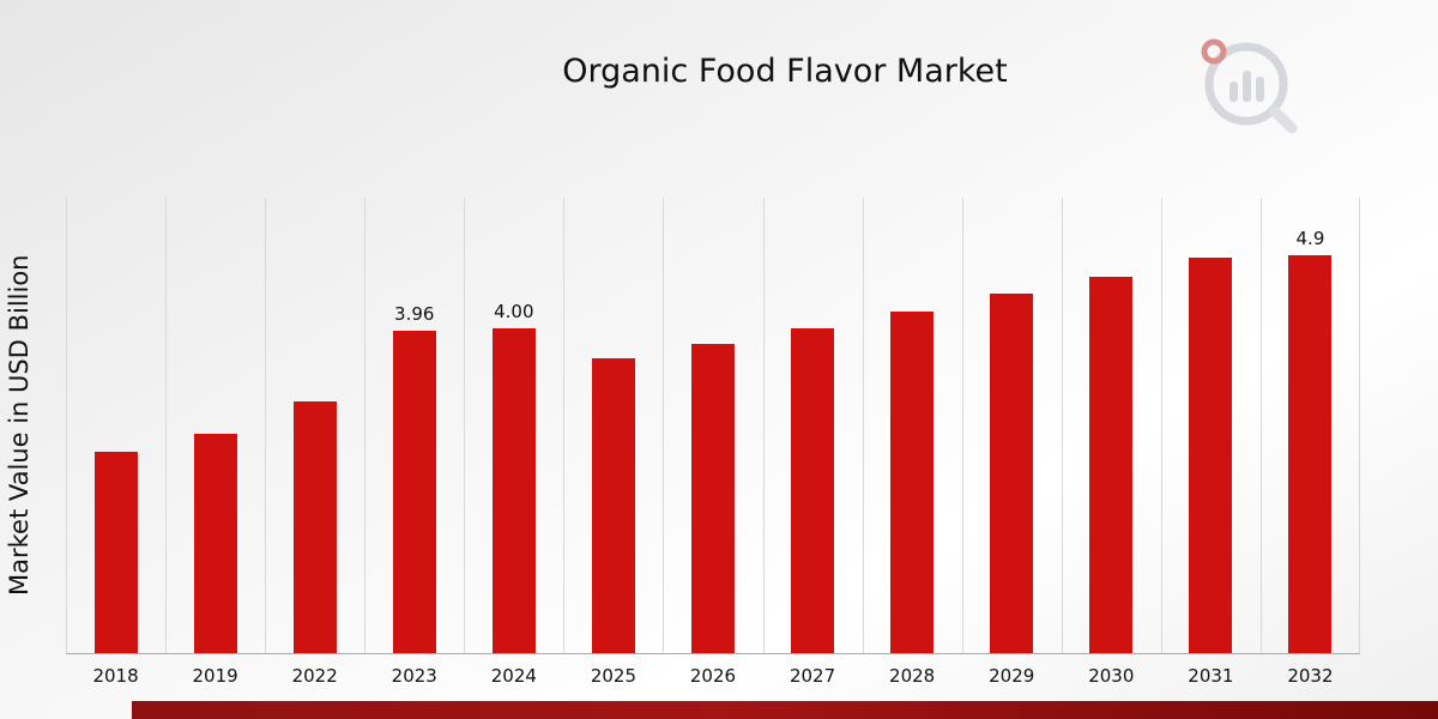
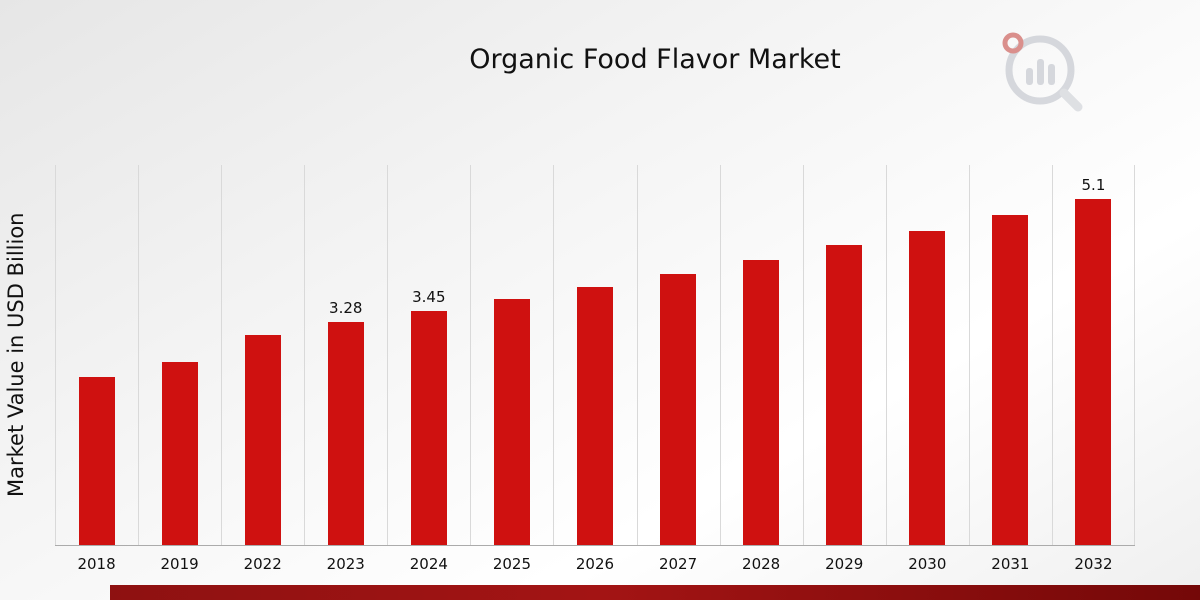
2023: 3.96 -> 3.28
2024: 4.00 -> 3.45
2032: 4.9 -> 5.1
